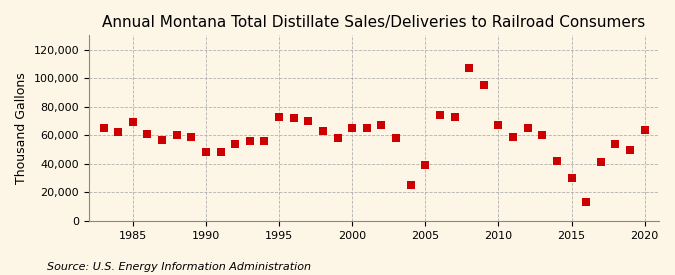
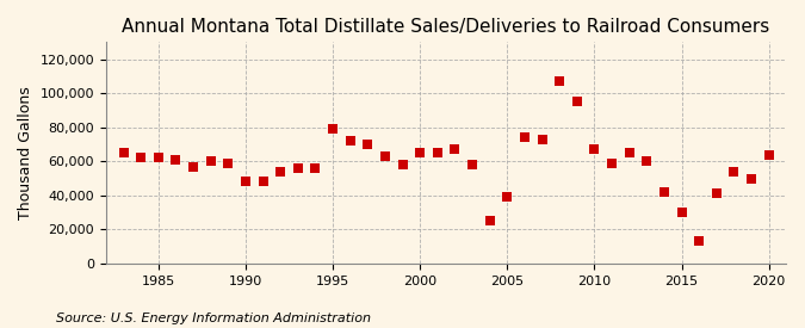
1985: 69,000 -> 62,000
1995: 73,000 -> 79,000
